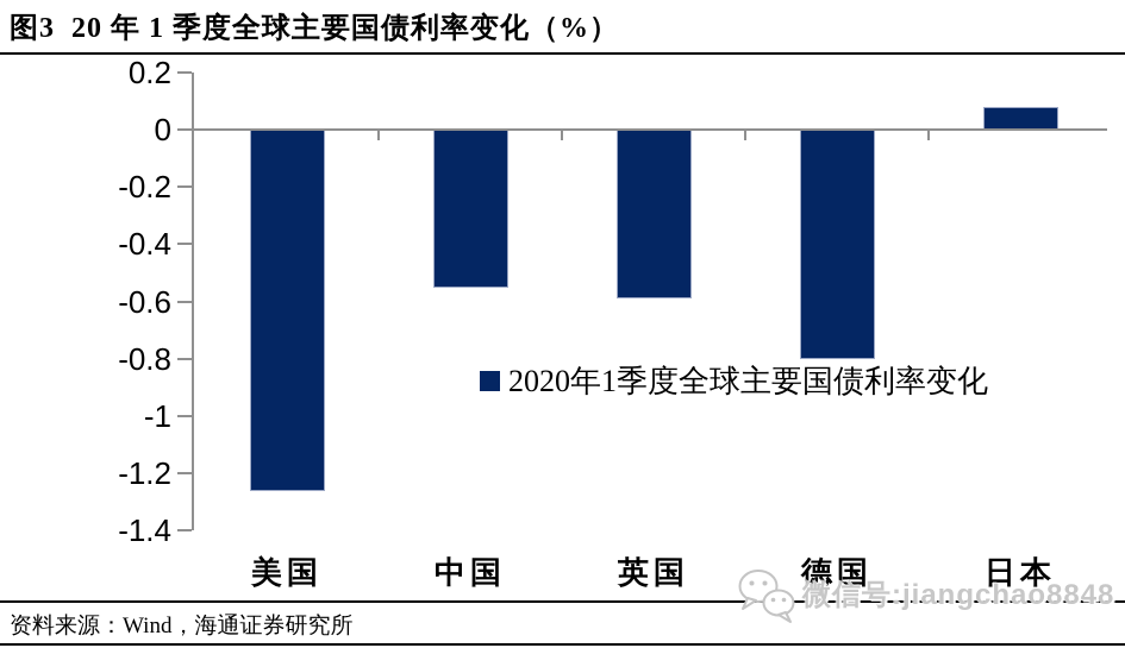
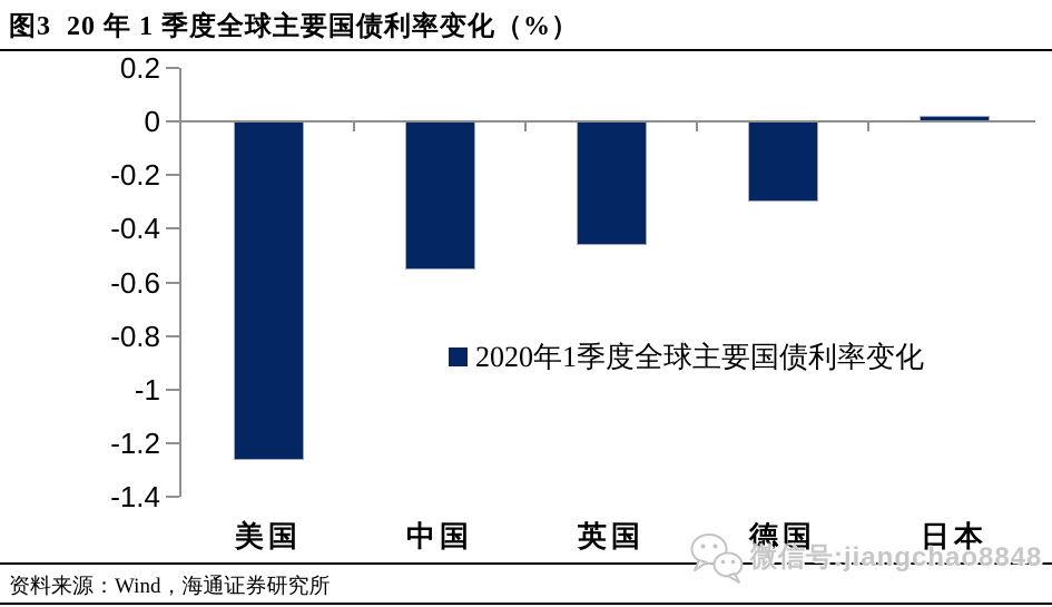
英国: -0.59 -> -0.46
德国: -0.80 -> -0.30
日本: 0.08 -> 0.02
